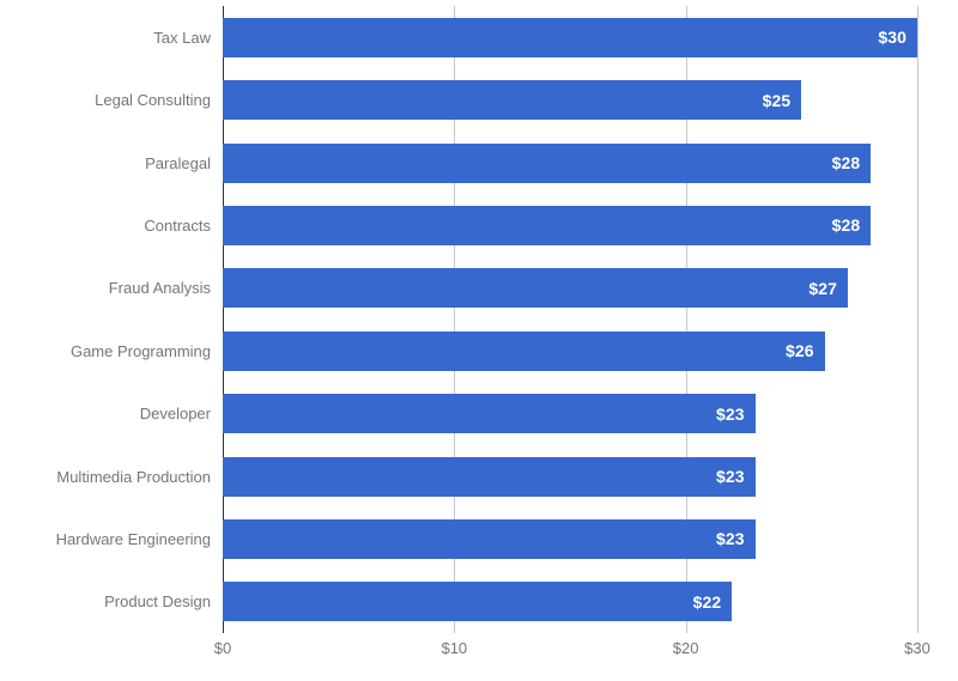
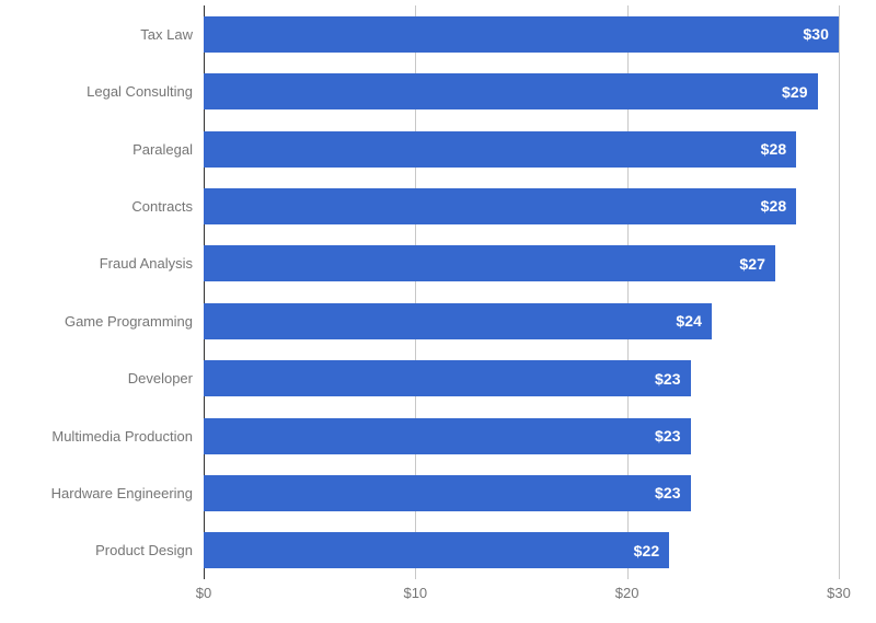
Legal Consulting: $25 -> $29
Game Programming: $26 -> $24
